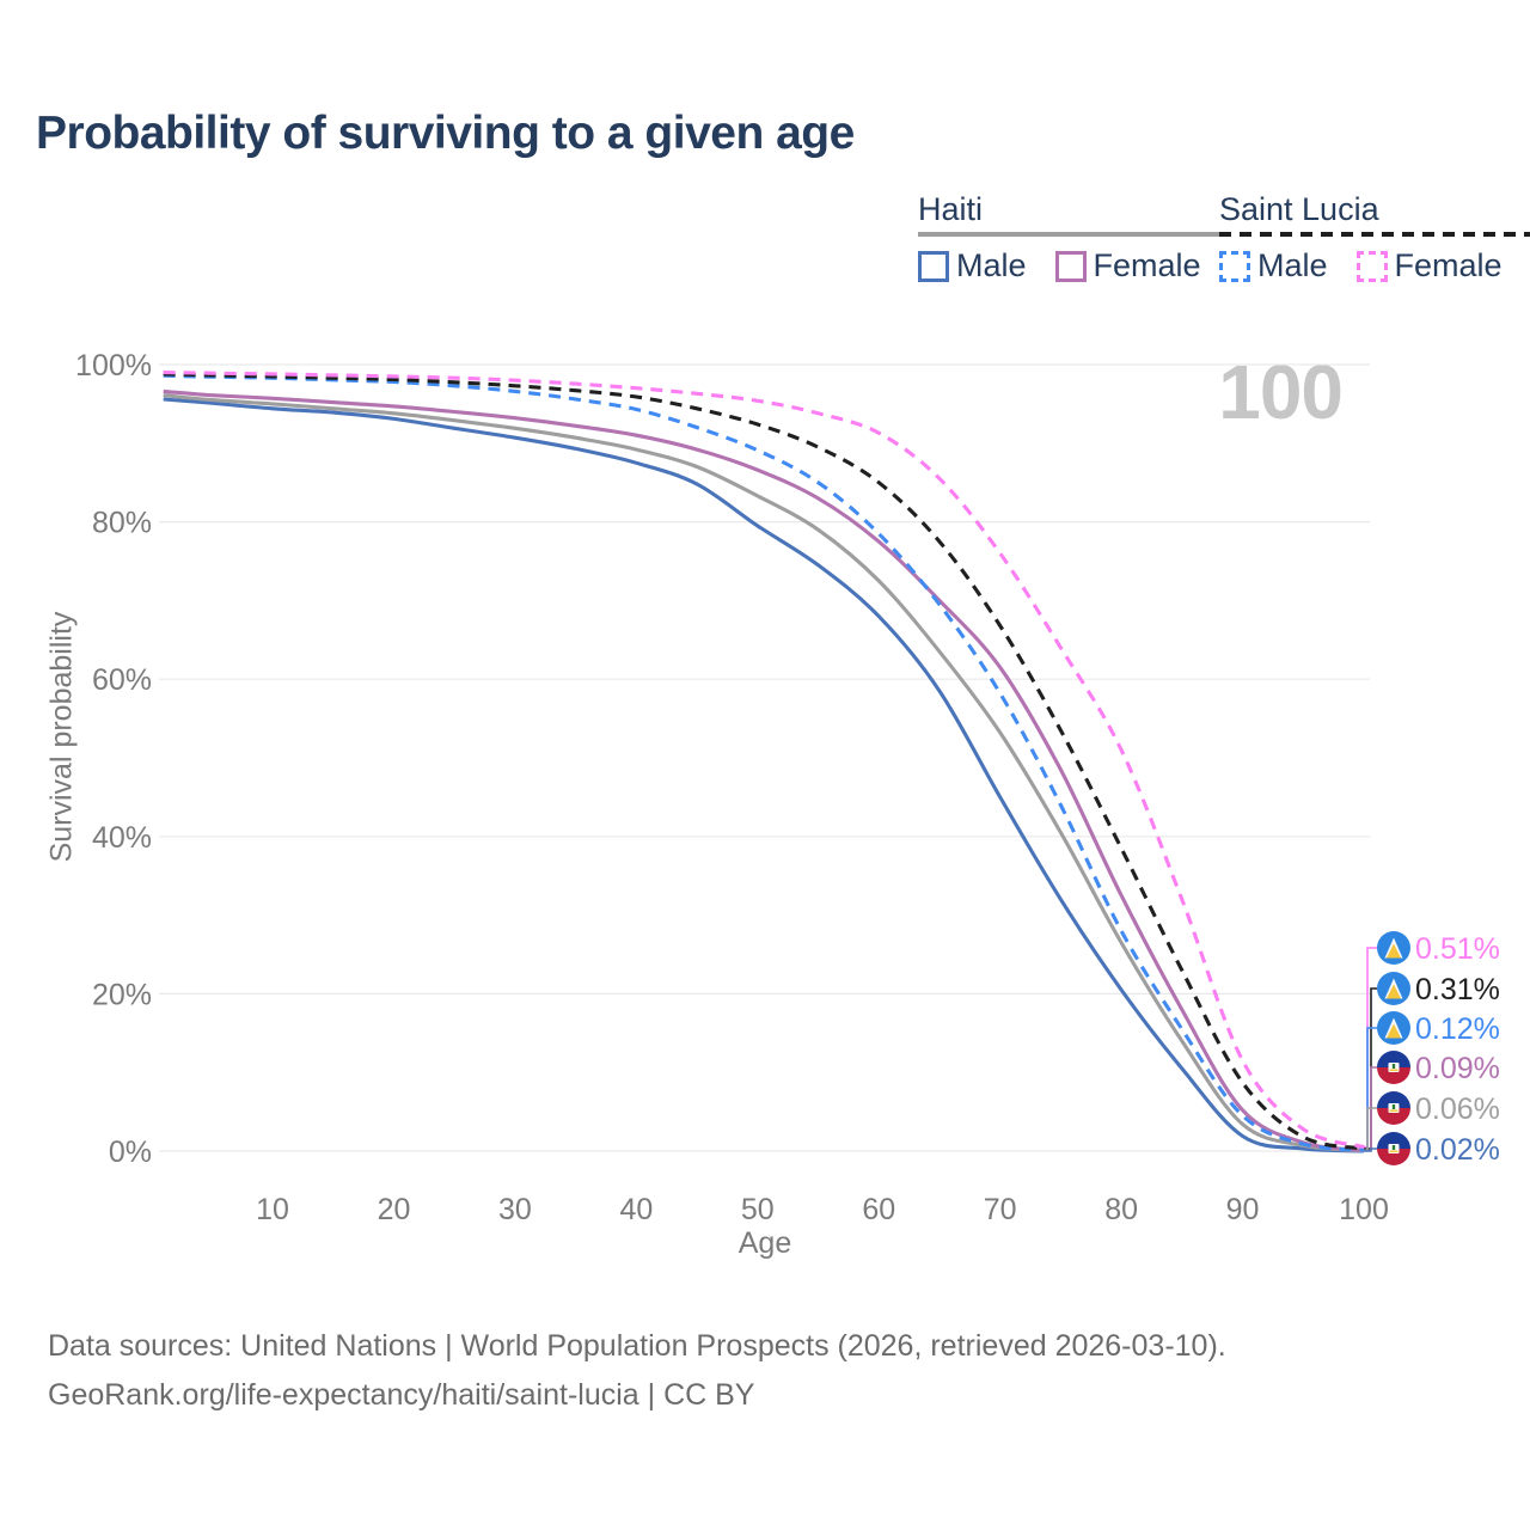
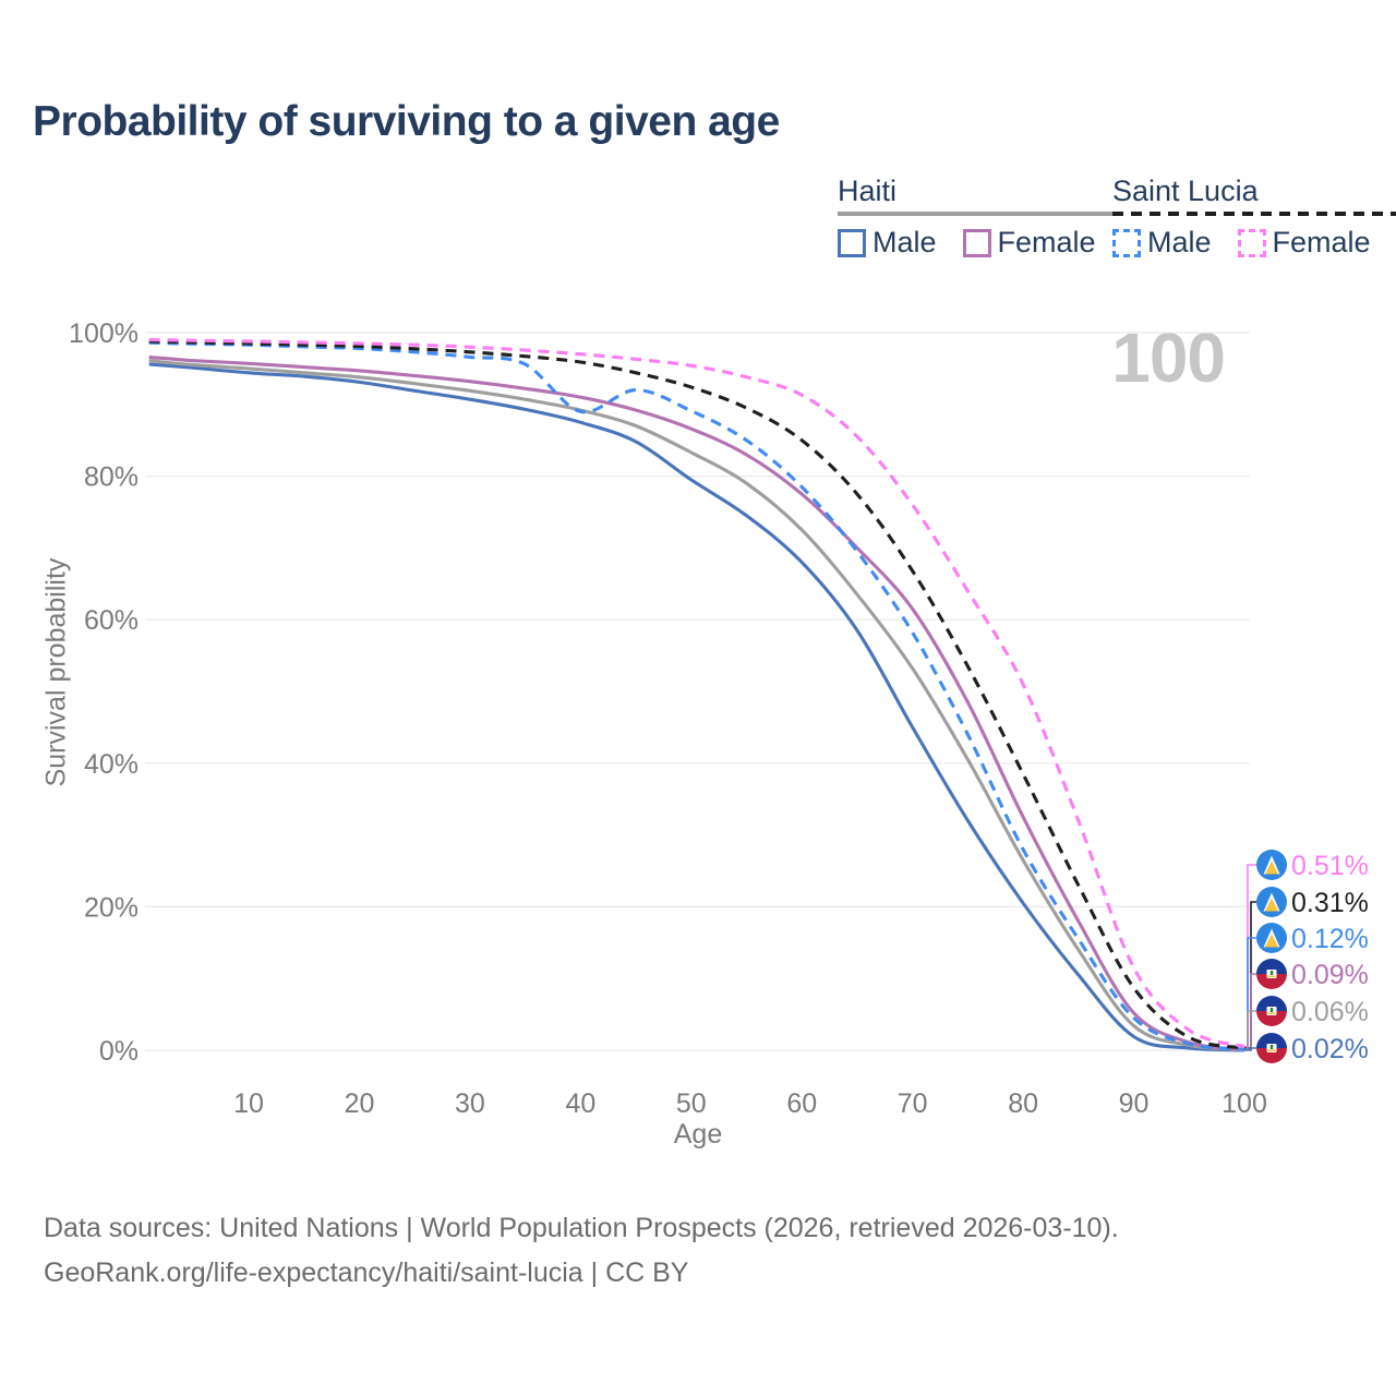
Saint Lucia Male/40: 94% -> 89%
